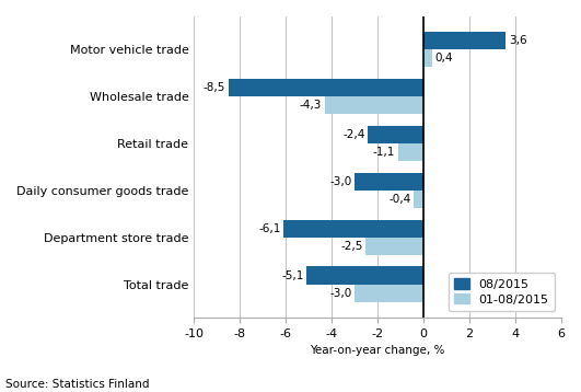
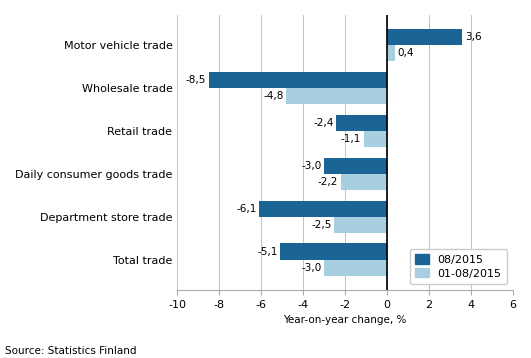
01-08/2015/Wholesale trade: -4,3 -> -4,8
01-08/2015/Daily consumer goods trade: -0,4 -> -2,2
